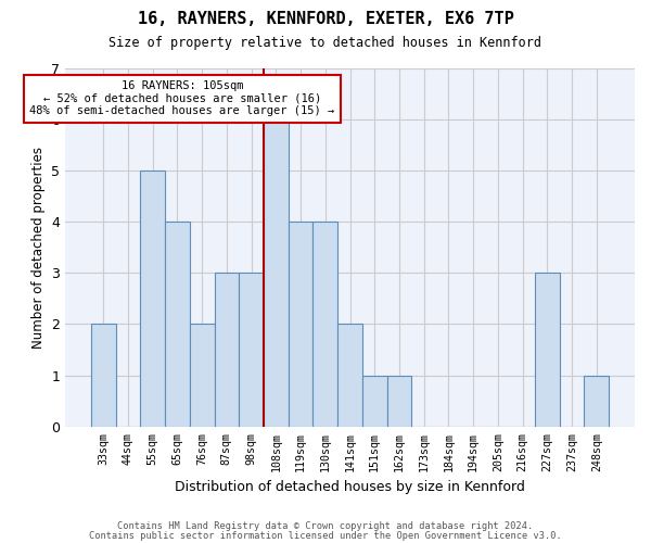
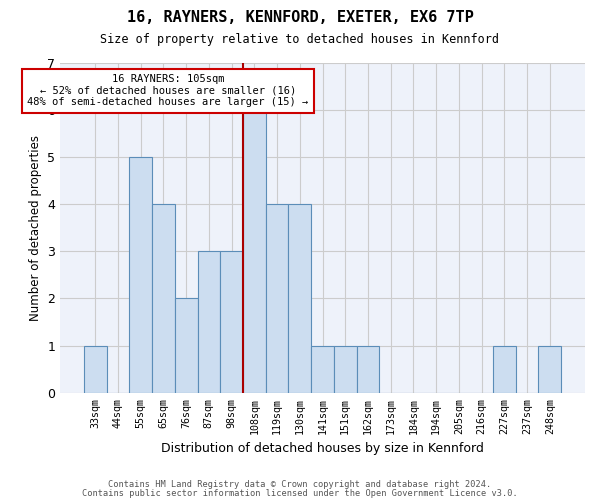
33sqm: 2 -> 1
141sqm: 2 -> 1
227sqm: 3 -> 1
